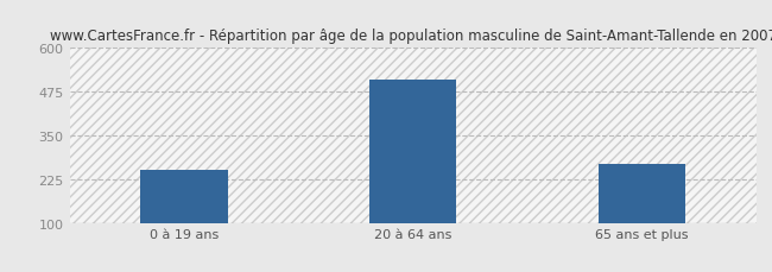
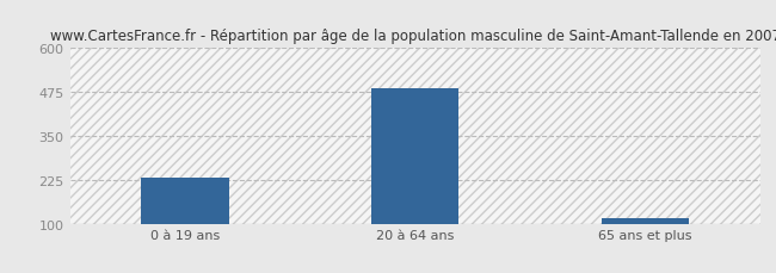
0 à 19 ans: 250 -> 232
20 à 64 ans: 510 -> 487
65 ans et plus: 270 -> 117
